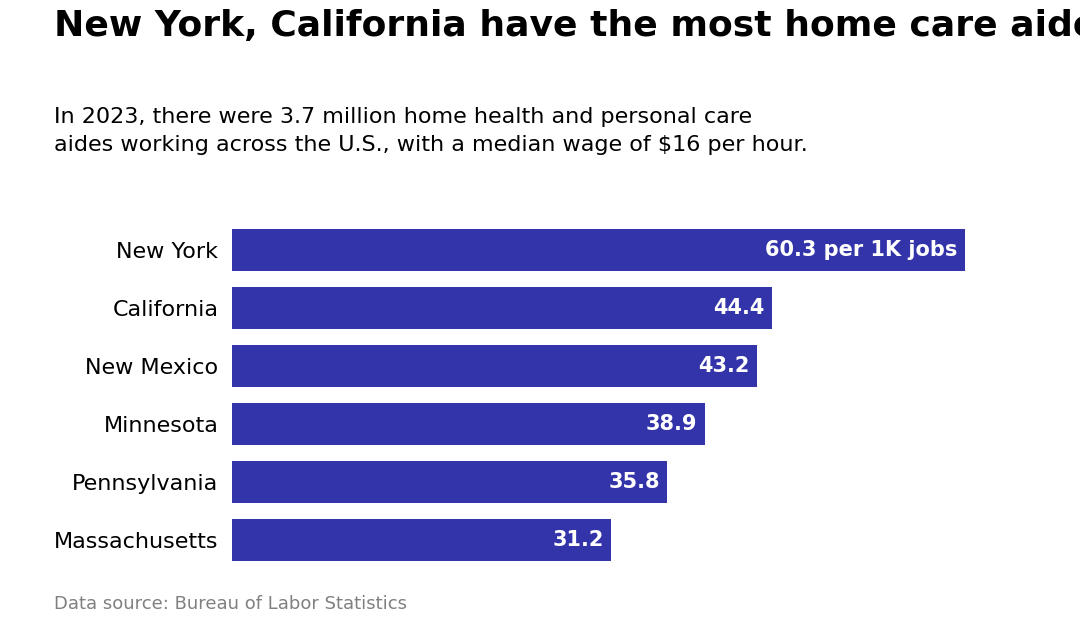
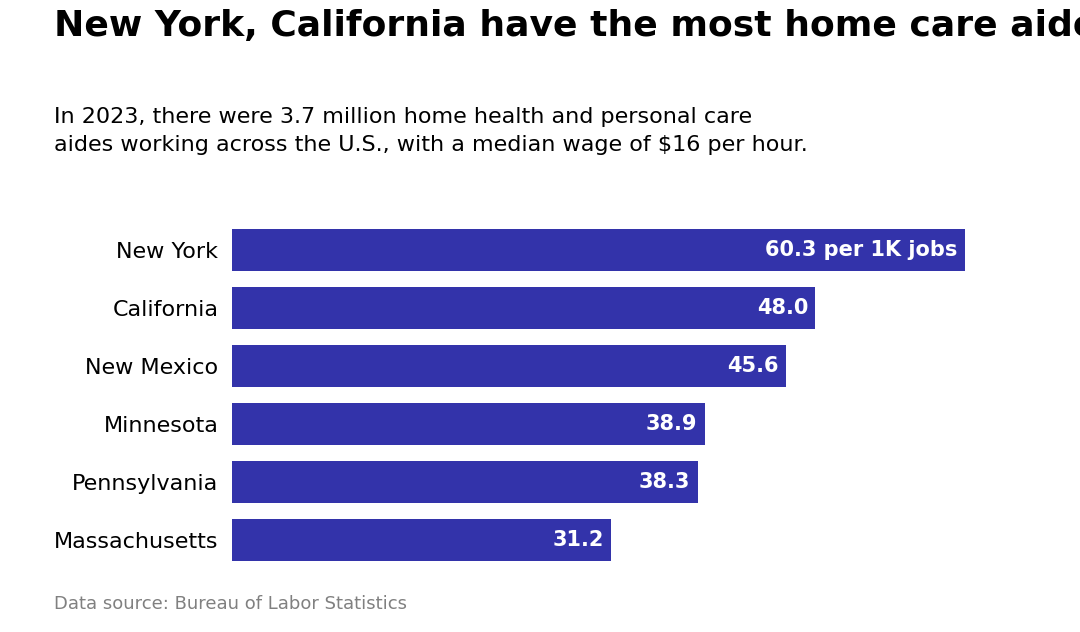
California: 44.4 -> 48.0
New Mexico: 43.2 -> 45.6
Pennsylvania: 35.8 -> 38.3
